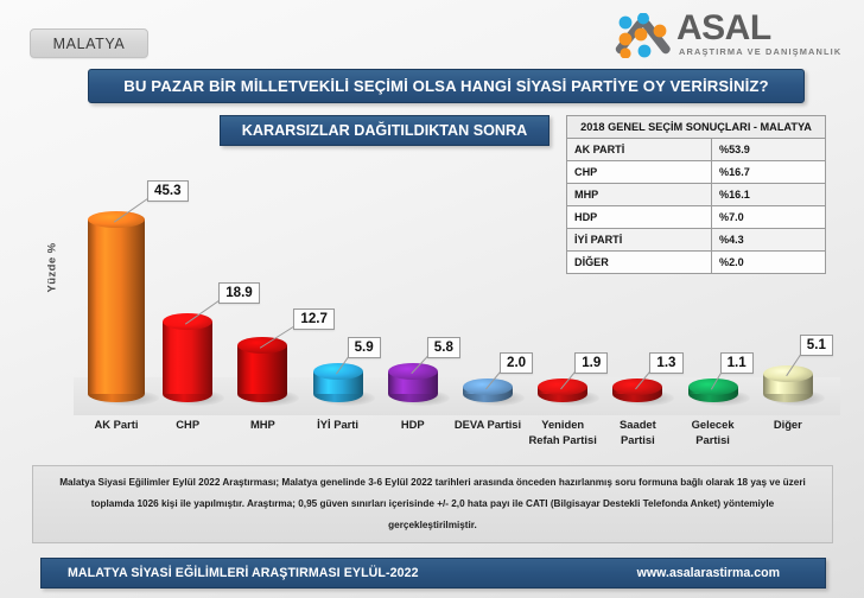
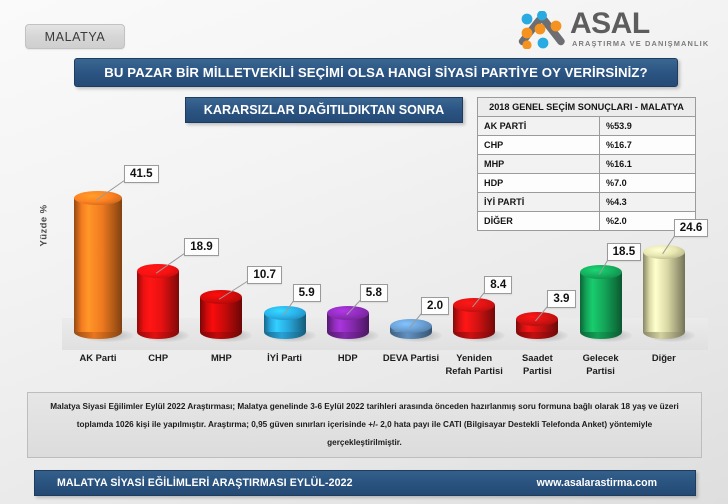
AK Parti: 45.3 -> 41.5
MHP: 12.7 -> 10.7
Yeniden Refah Partisi: 1.9 -> 8.4
Saadet Partisi: 1.3 -> 3.9
Gelecek Partisi: 1.1 -> 18.5
Diğer: 5.1 -> 24.6
